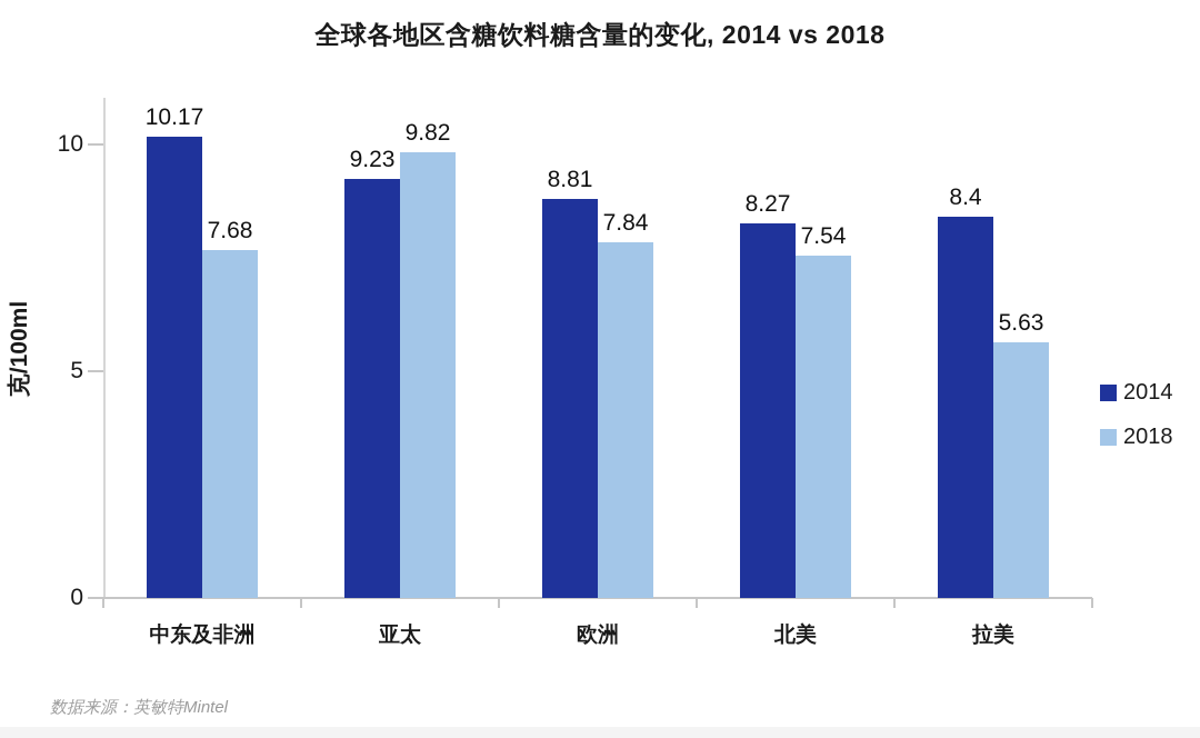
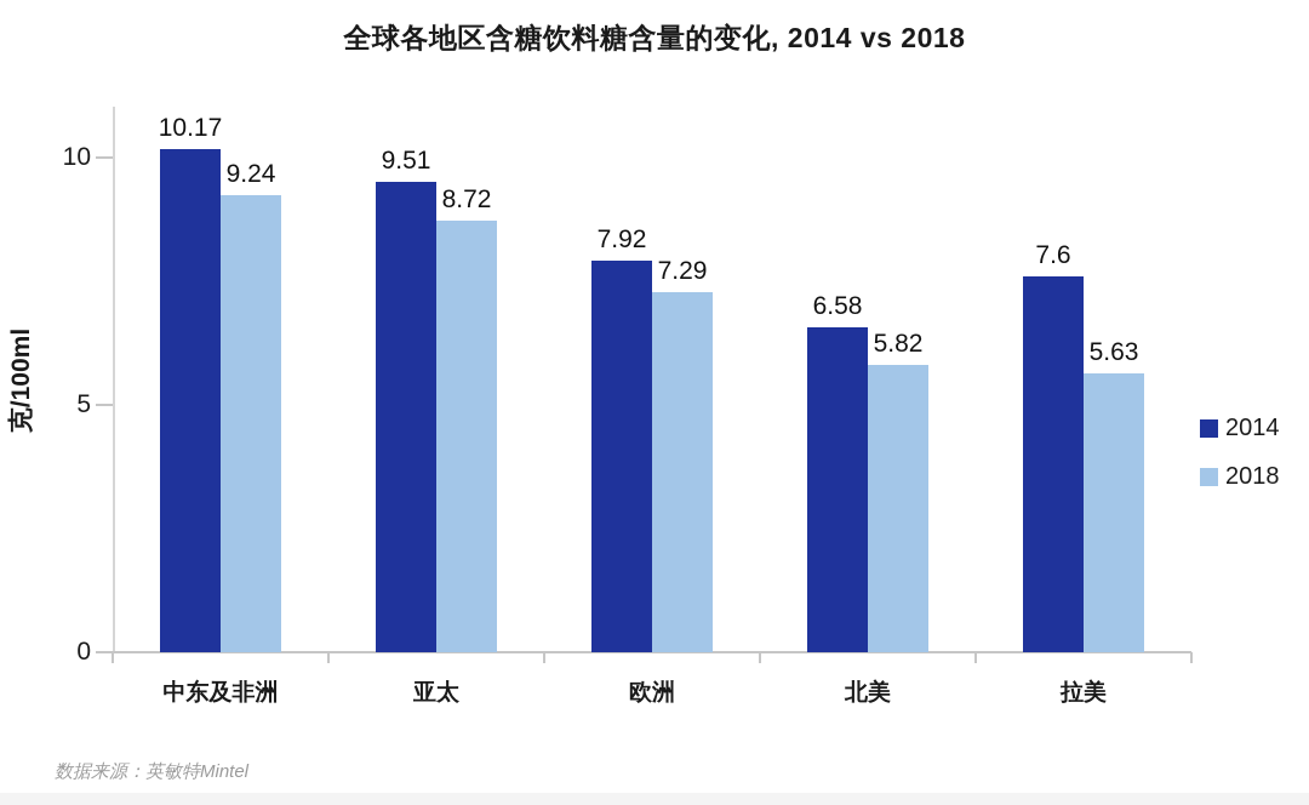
2018/中东及非洲: 7.68 -> 9.24
2014/亚太: 9.23 -> 9.51
2018/亚太: 9.82 -> 8.72
2014/欧洲: 8.81 -> 7.92
2018/欧洲: 7.84 -> 7.29
2014/北美: 8.27 -> 6.58
2018/北美: 7.54 -> 5.82
2014/拉美: 8.4 -> 7.6
